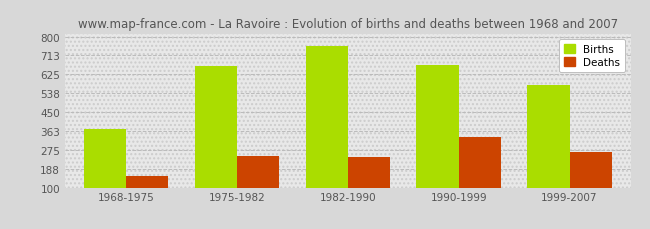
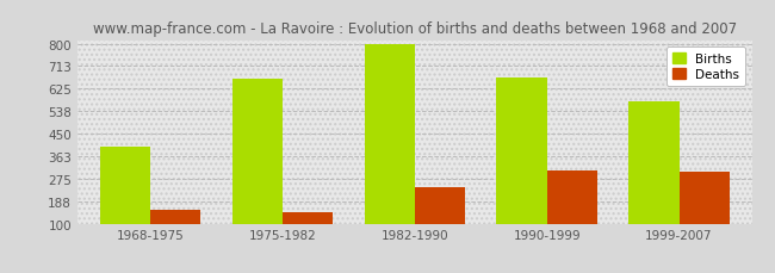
Births/1968-1975: 370 -> 400
Deaths/1975-1982: 245 -> 143
Births/1982-1990: 755 -> 800
Deaths/1990-1999: 335 -> 305
Deaths/1999-2007: 265 -> 300
